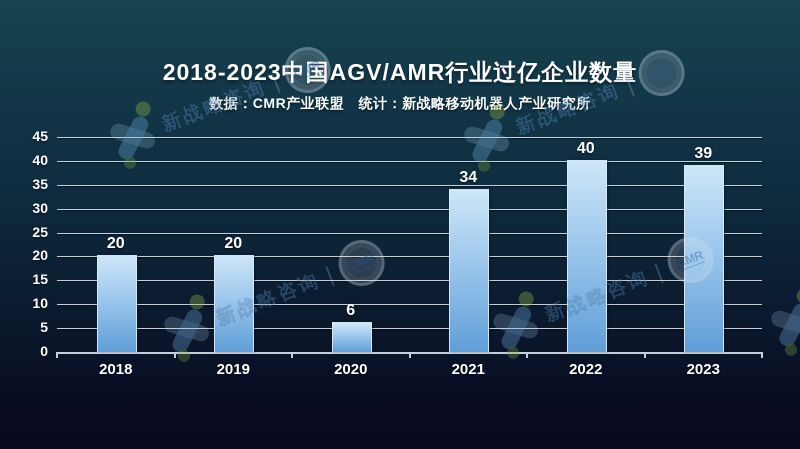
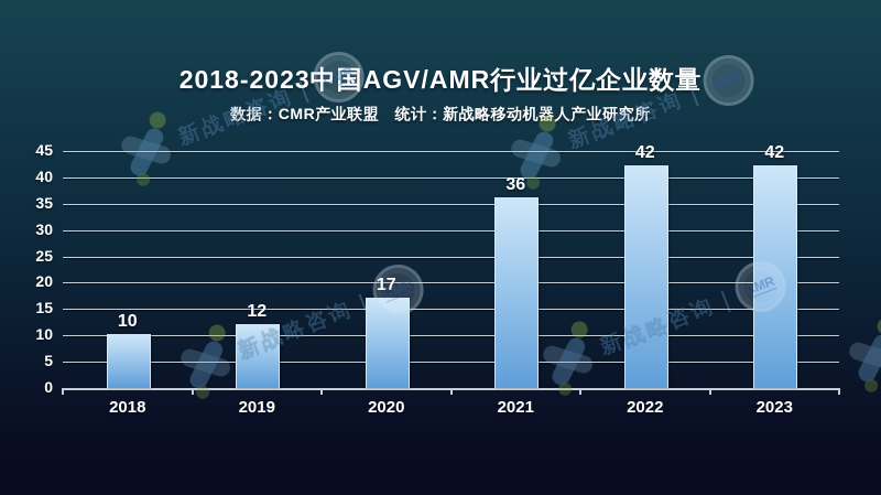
2018: 20 -> 10
2019: 20 -> 12
2020: 6 -> 17
2021: 34 -> 36
2022: 40 -> 42
2023: 39 -> 42
